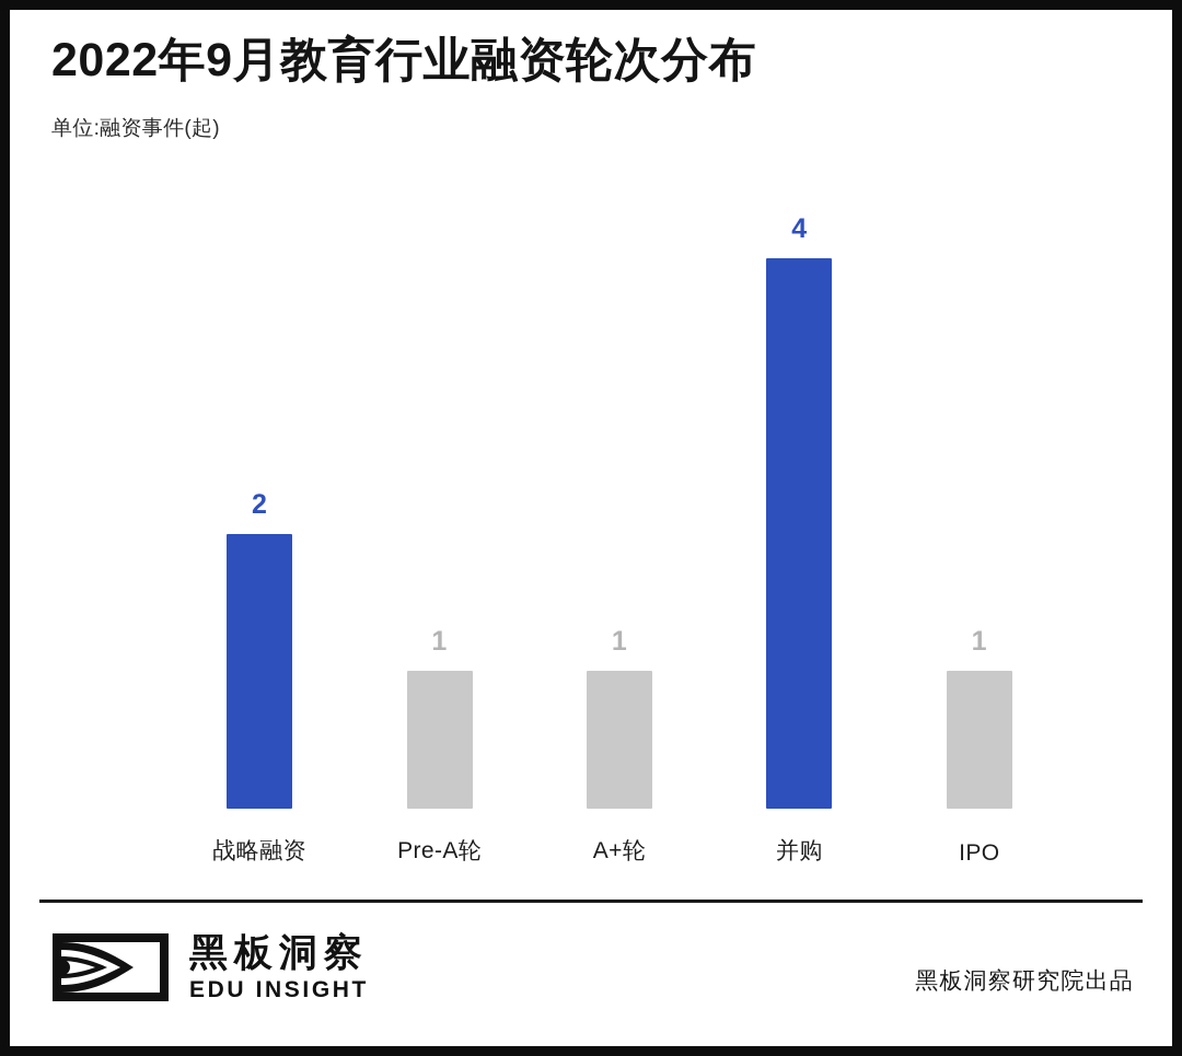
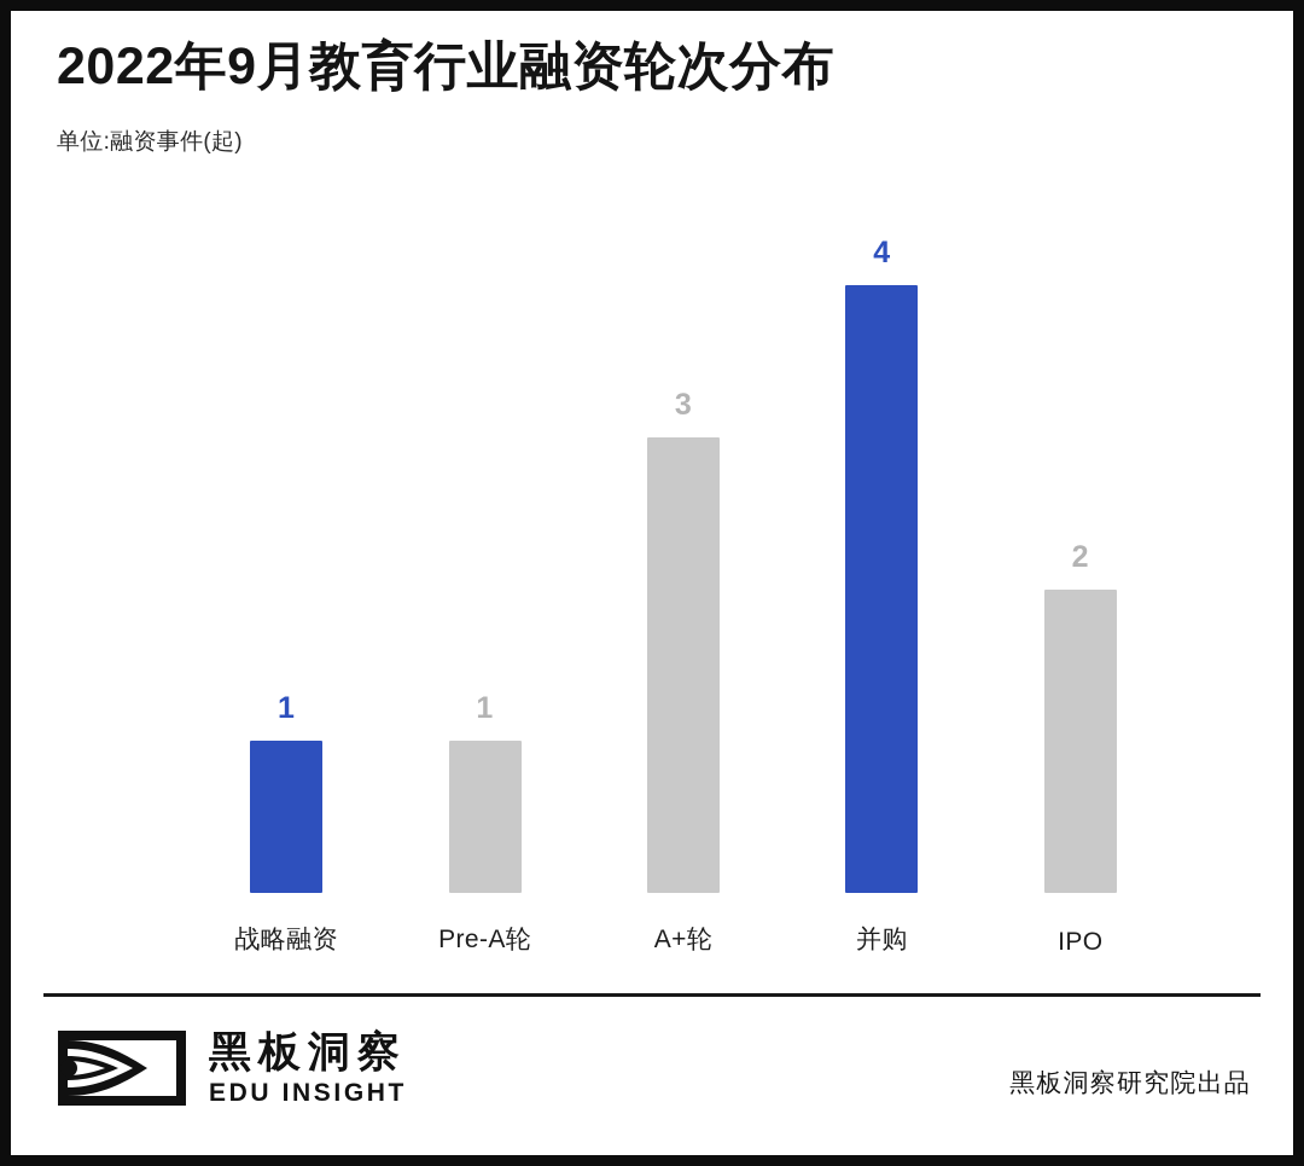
战略融资: 2 -> 1
A+轮: 1 -> 3
IPO: 1 -> 2
